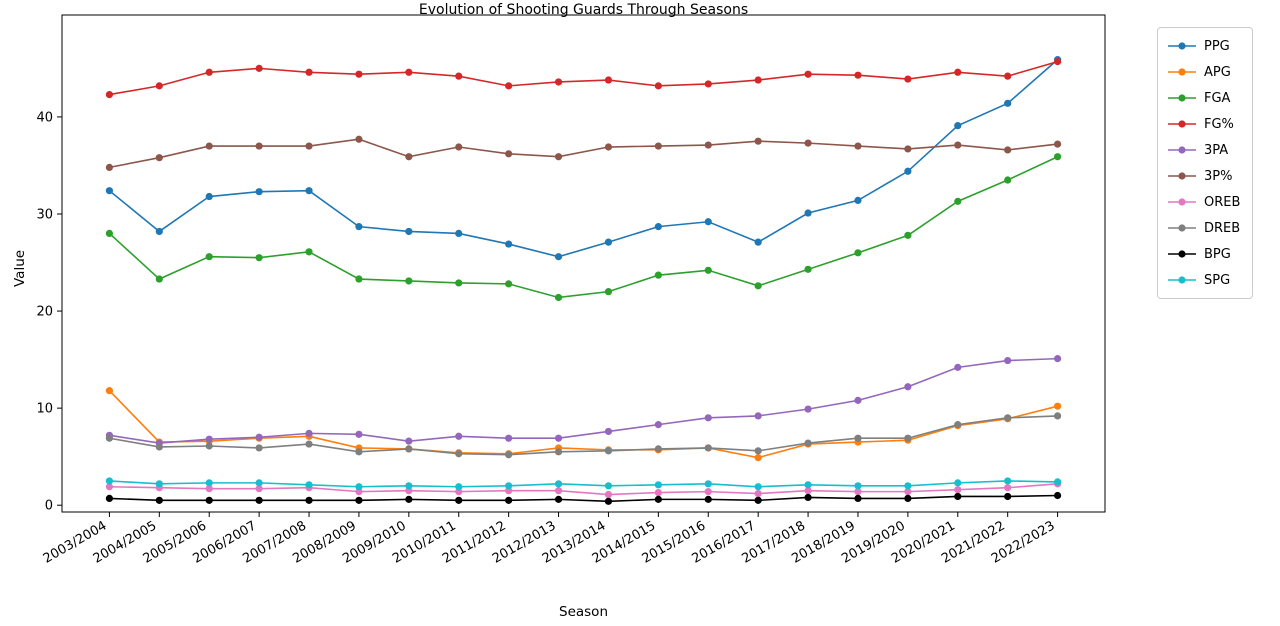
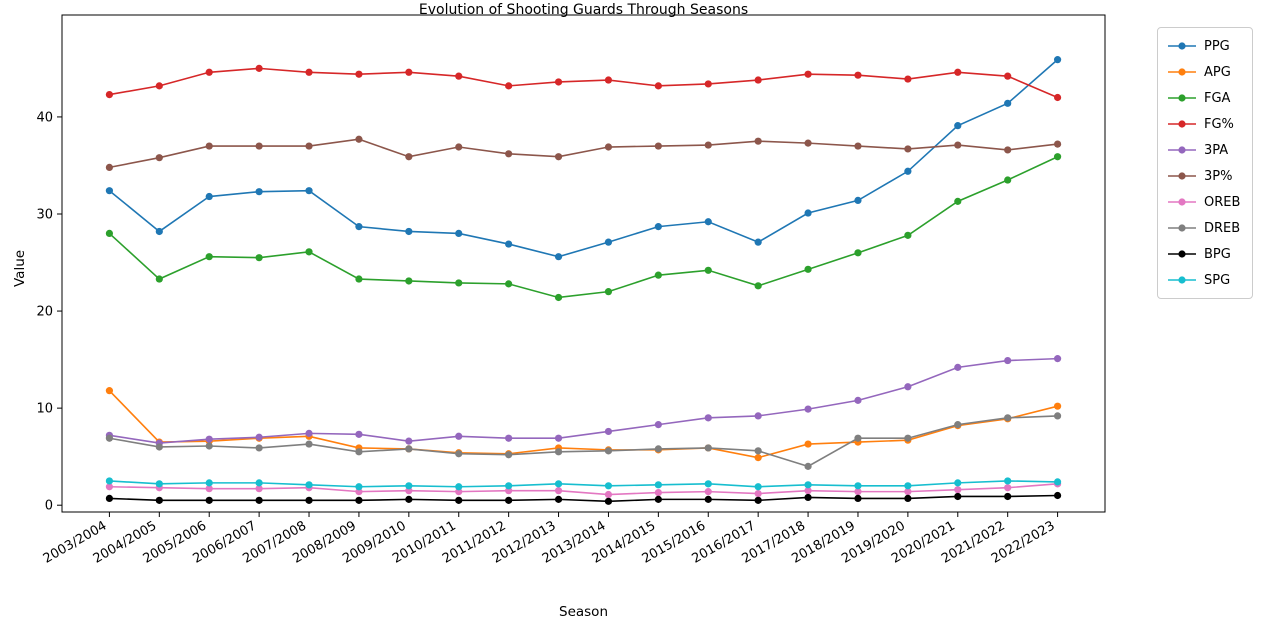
DREB/2017/2018: 6 -> 4
FG%/2022/2023: 46 -> 42
